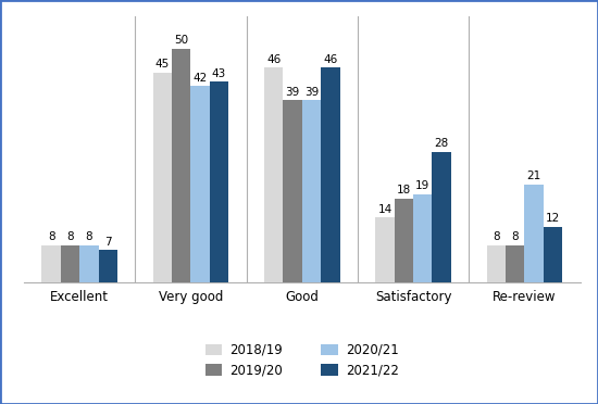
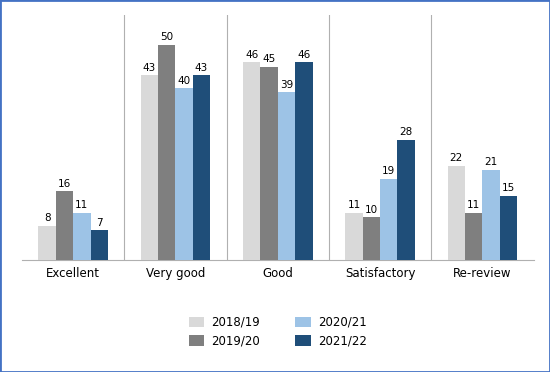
2019/20/Excellent: 8 -> 16
2020/21/Excellent: 8 -> 11
2018/19/Very good: 45 -> 43
2020/21/Very good: 42 -> 40
2019/20/Good: 39 -> 45
2018/19/Satisfactory: 14 -> 11
2019/20/Satisfactory: 18 -> 10
2018/19/Re-review: 8 -> 22
2019/20/Re-review: 8 -> 11
2021/22/Re-review: 12 -> 15
